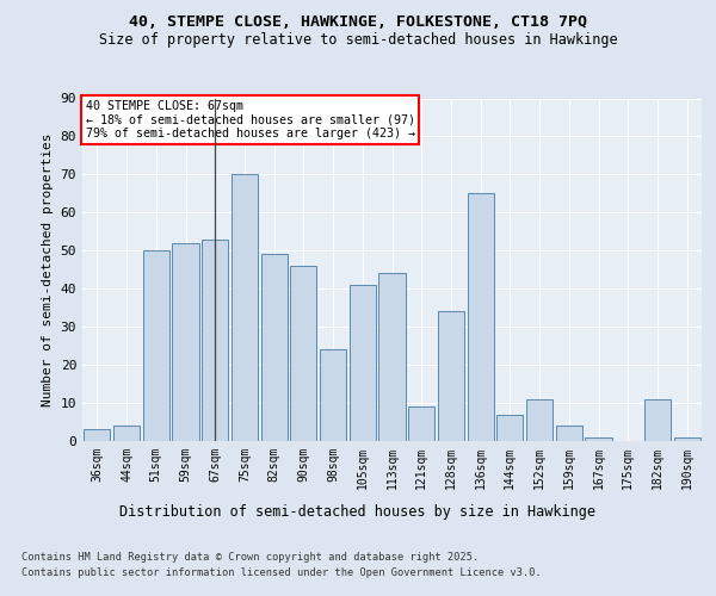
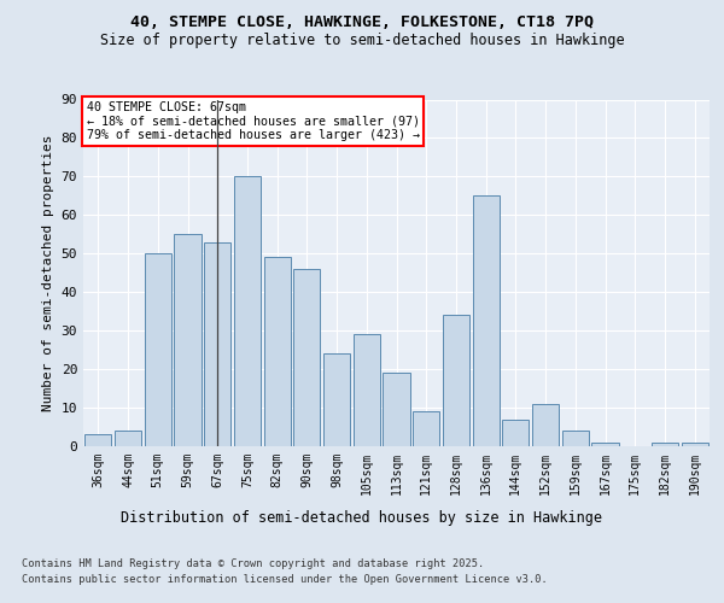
59sqm: 52 -> 55
105sqm: 41 -> 29
113sqm: 44 -> 19
182sqm: 11 -> 1
